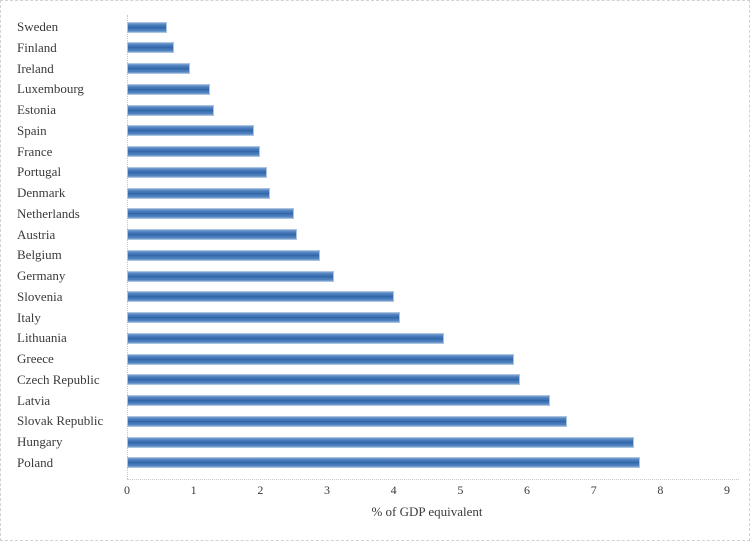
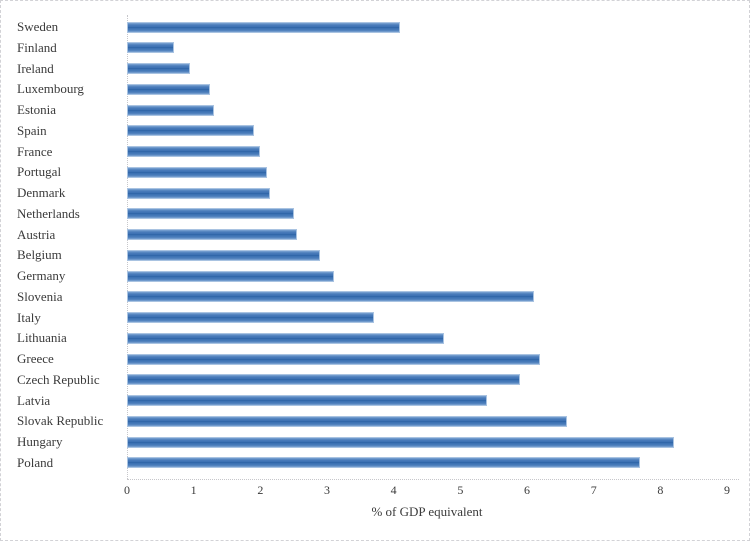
Sweden: 0.6 -> 4.1
Slovenia: 4.0 -> 6.1
Italy: 4.1 -> 3.7
Greece: 5.8 -> 6.2
Latvia: 6.3 -> 5.4
Hungary: 7.6 -> 8.2
